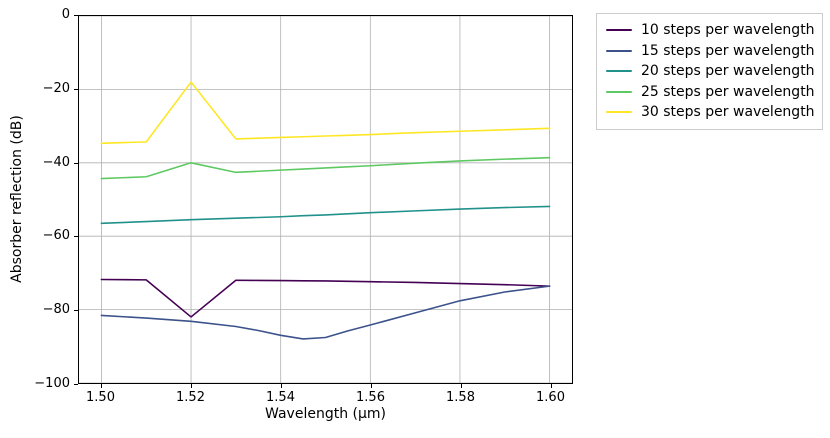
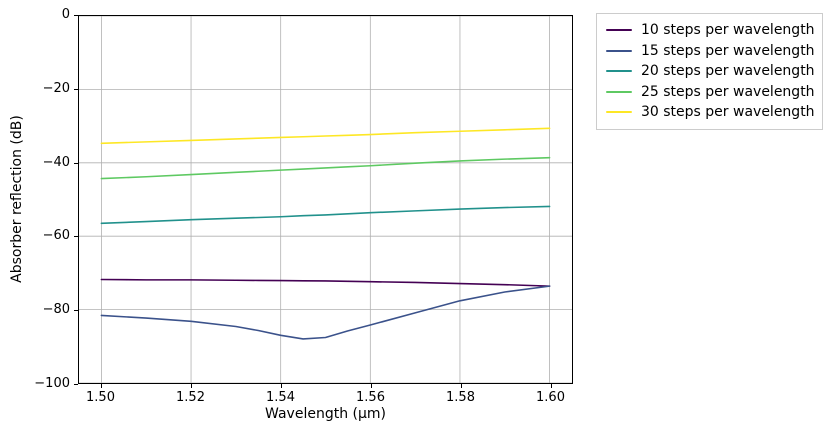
10 steps per wavelength/1.52: -82 -> -72
25 steps per wavelength/1.52: -40 -> -43
30 steps per wavelength/1.52: -18 -> -34
